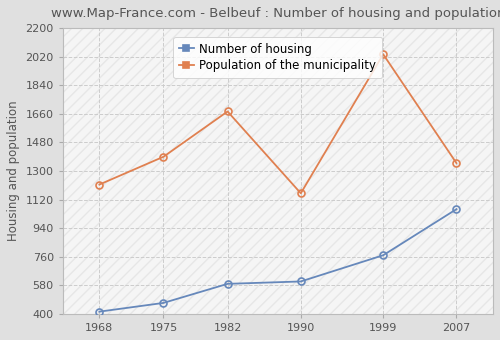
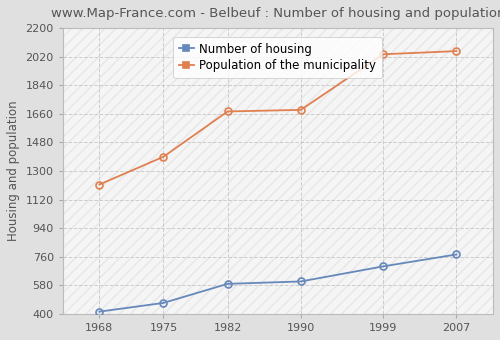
Population of the municipality/1990: 1160 -> 1680
Number of housing/1999: 770 -> 700
Number of housing/2007: 1060 -> 780
Population of the municipality/2007: 1350 -> 2060
